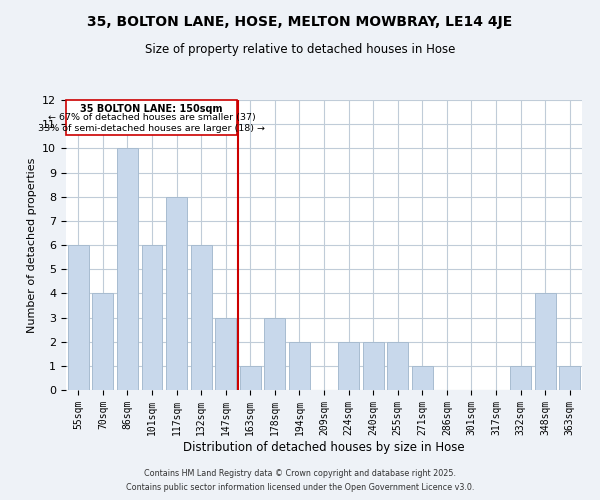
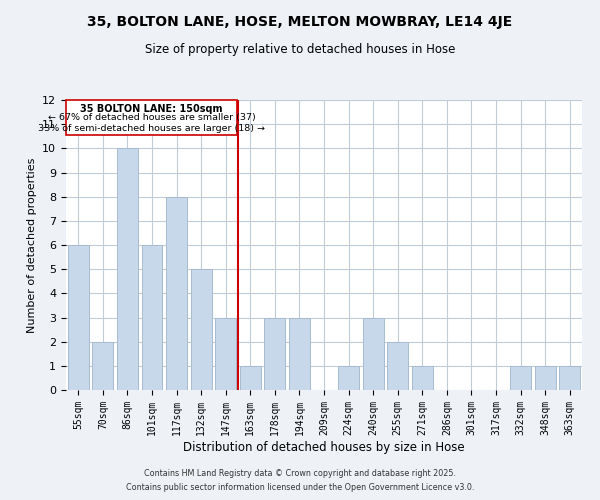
70sqm: 4 -> 2
132sqm: 6 -> 5
194sqm: 2 -> 3
224sqm: 2 -> 1
240sqm: 2 -> 3
348sqm: 4 -> 1
